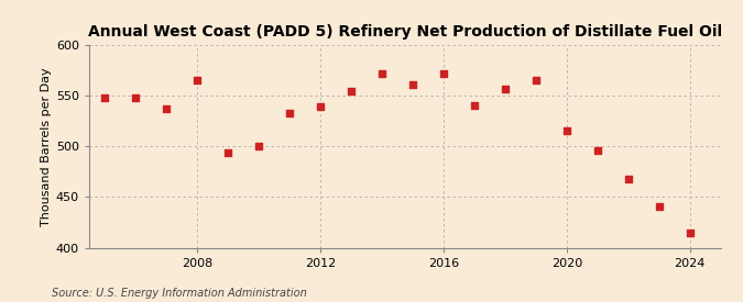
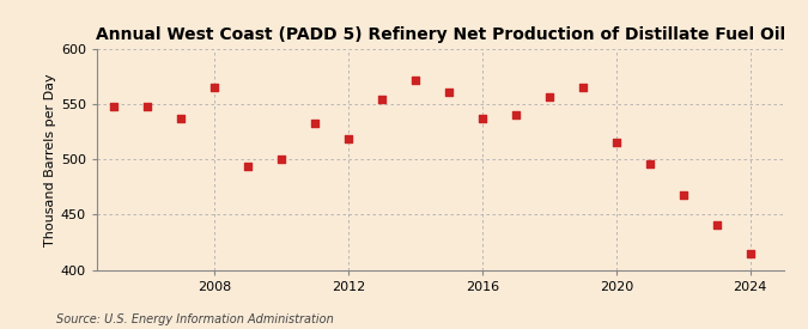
2012: 540 -> 519
2016: 572 -> 537
